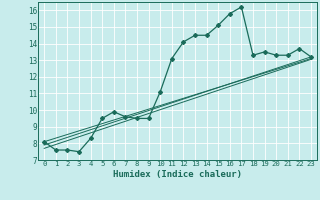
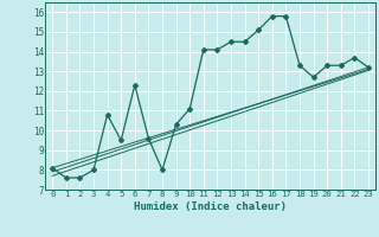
3: 7.5 -> 8.0
4: 8.3 -> 10.8
6: 9.9 -> 12.3
8: 9.5 -> 8.0
9: 9.5 -> 10.3
11: 13.1 -> 14.1
17: 16.2 -> 15.8
19: 13.5 -> 12.7
